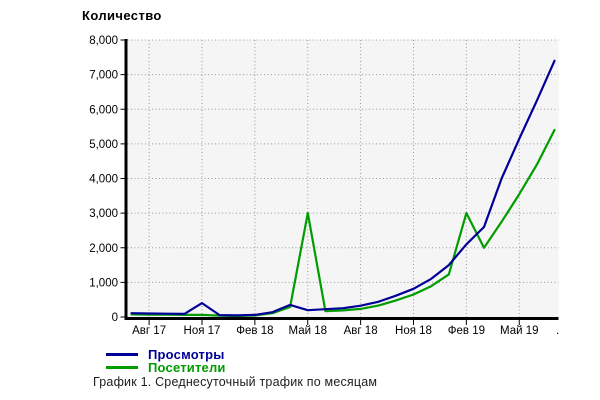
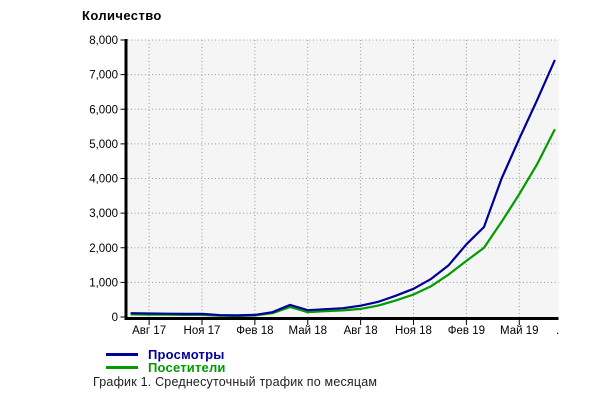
Просмотры/Ноя 17: 400 -> 100
Посетители/Май 18: 3000 -> 100
Посетители/Фев 19: 3000 -> 1600
